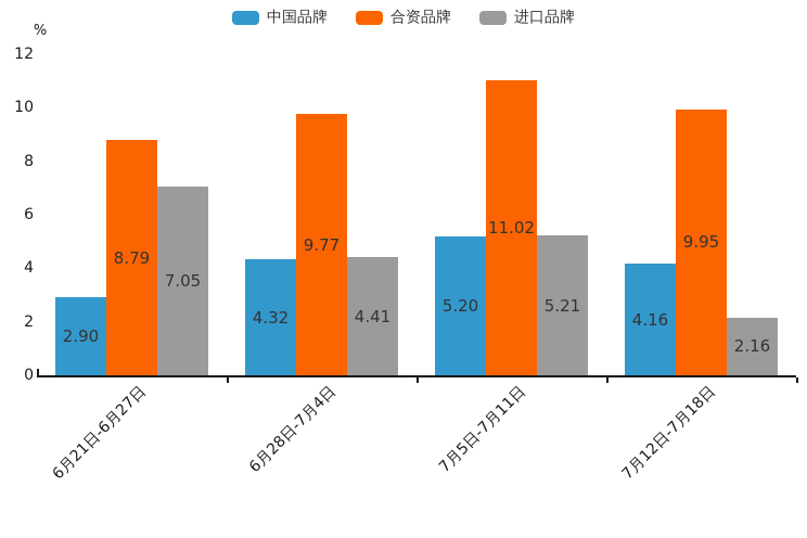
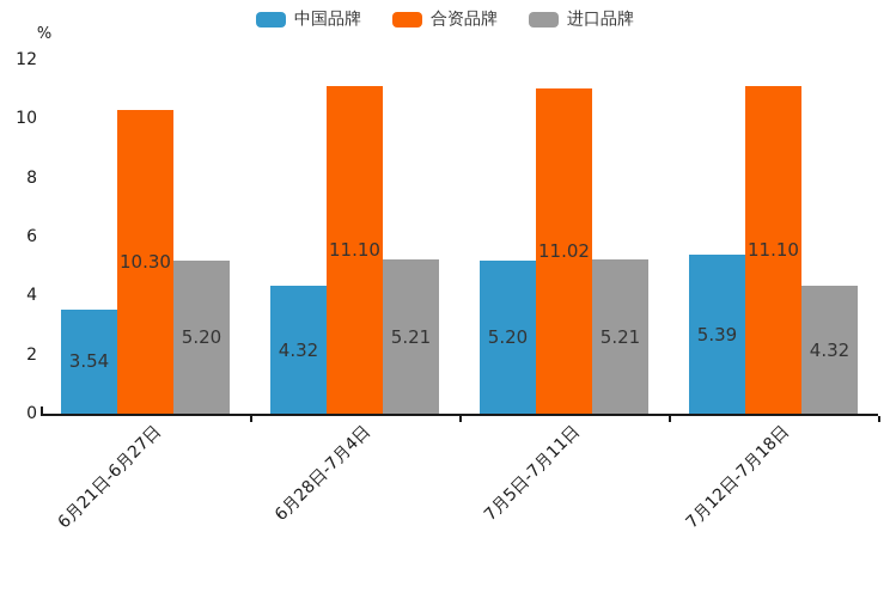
中国品牌/6月21日-6月27日: 2.90 -> 3.54
合资品牌/6月21日-6月27日: 8.79 -> 10.30
进口品牌/6月21日-6月27日: 7.05 -> 5.20
合资品牌/6月28日-7月4日: 9.77 -> 11.10
进口品牌/6月28日-7月4日: 4.41 -> 5.21
中国品牌/7月12日-7月18日: 4.16 -> 5.39
合资品牌/7月12日-7月18日: 9.95 -> 11.10
进口品牌/7月12日-7月18日: 2.16 -> 4.32
